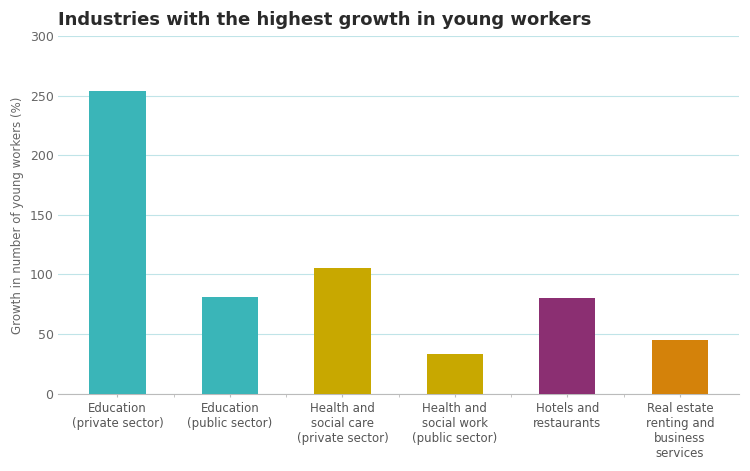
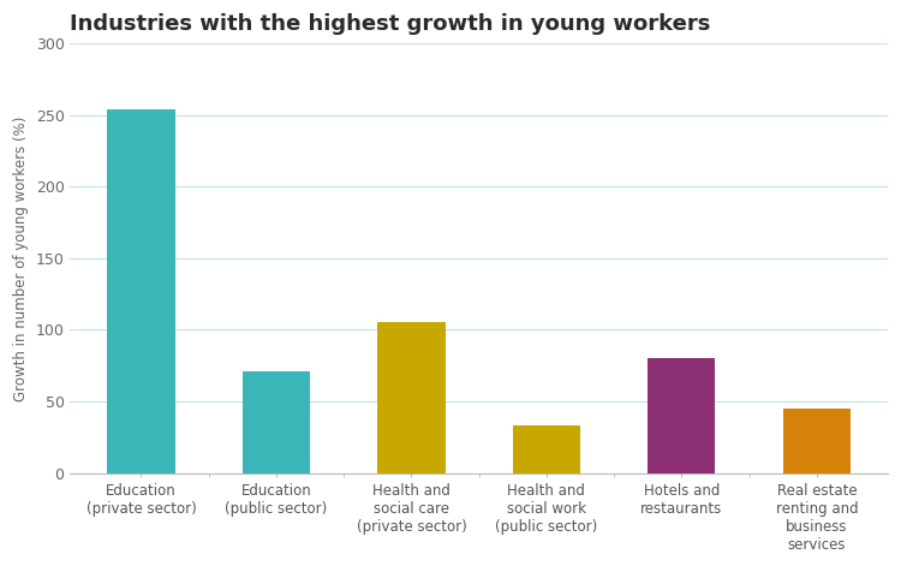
Education (public sector): 81 -> 71
